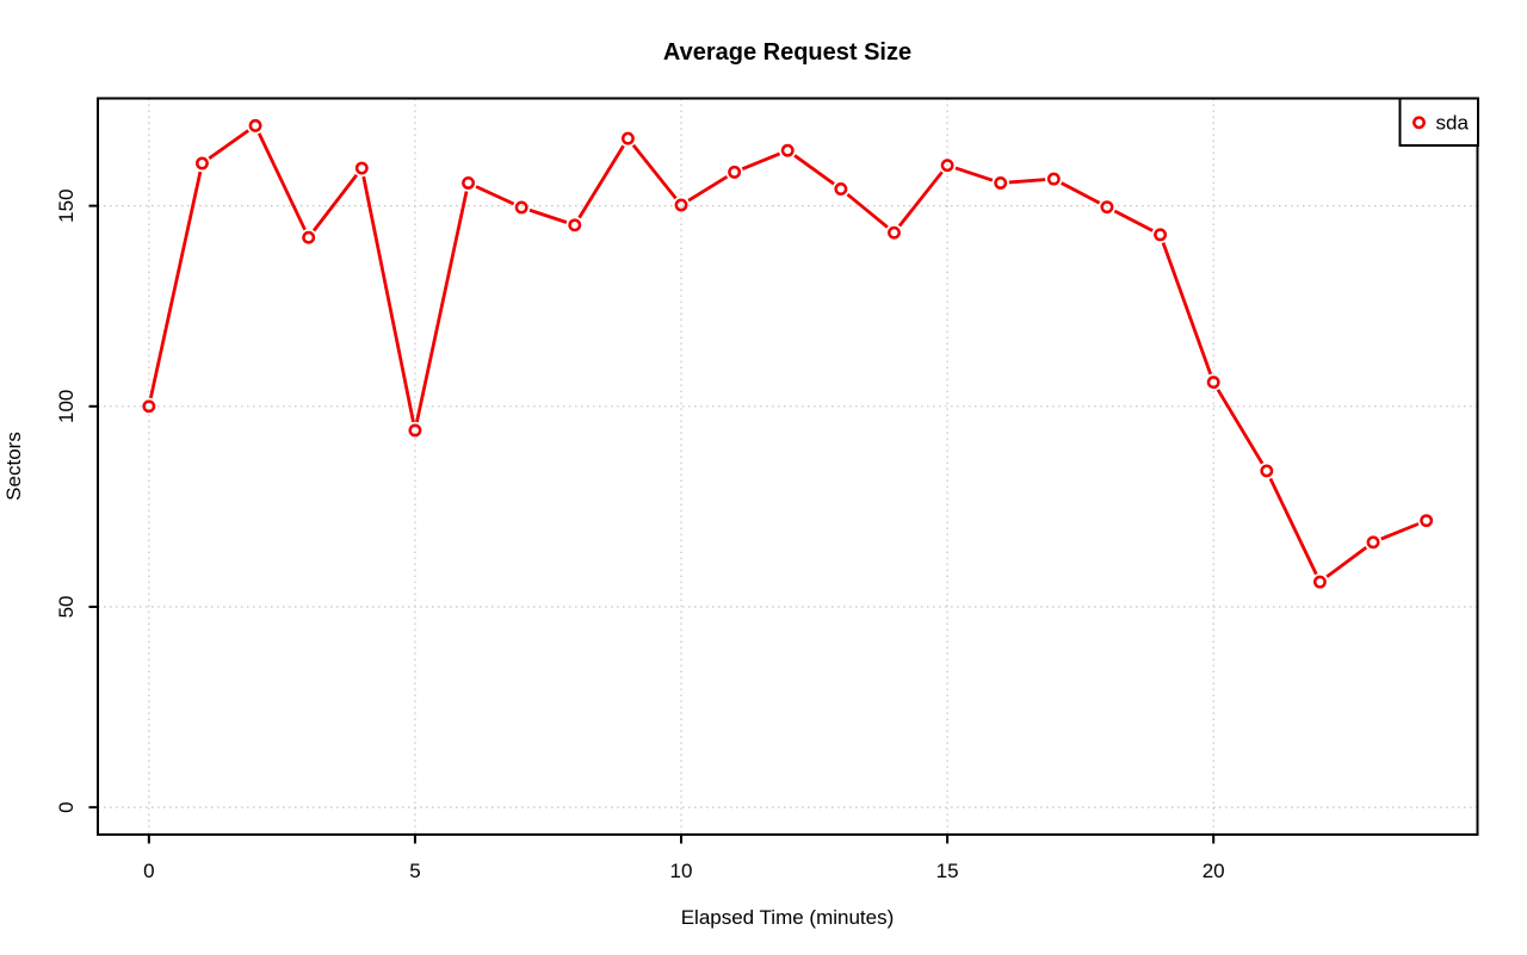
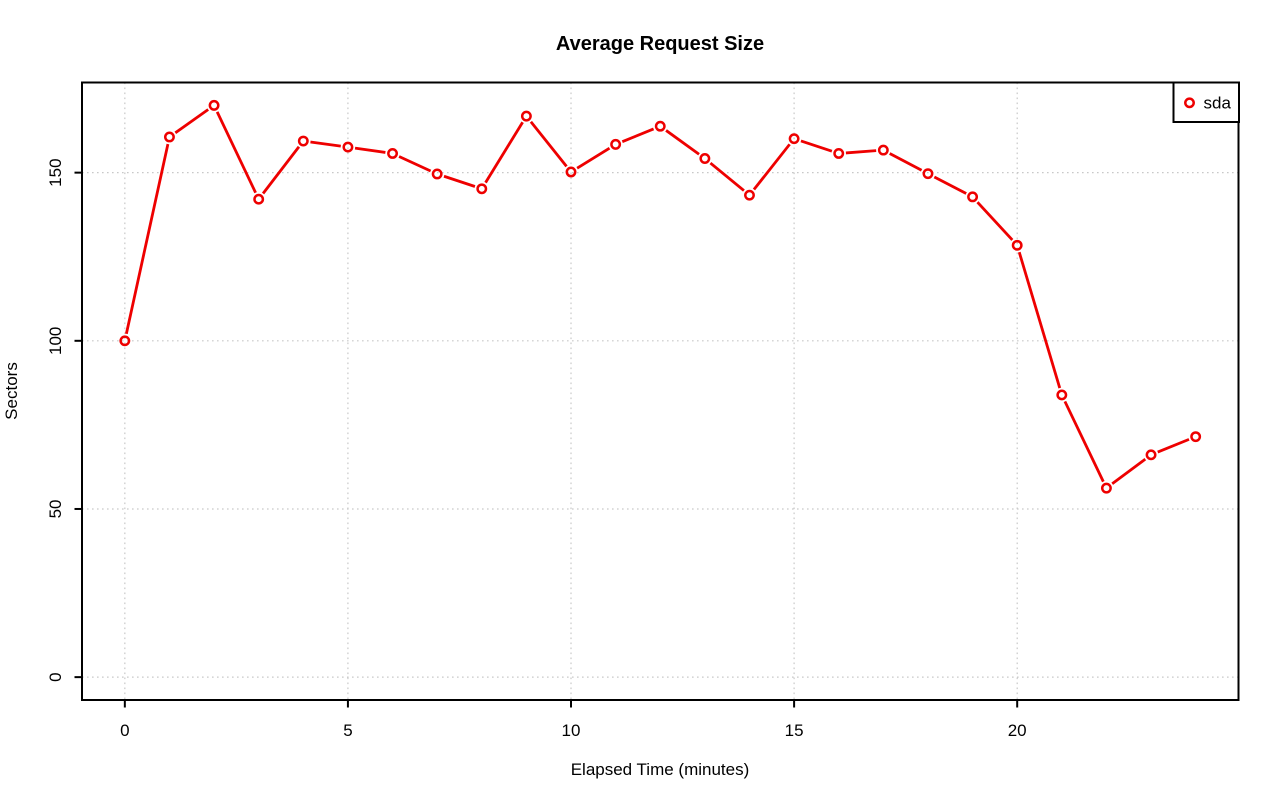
5: 94 -> 158
20: 106 -> 128
